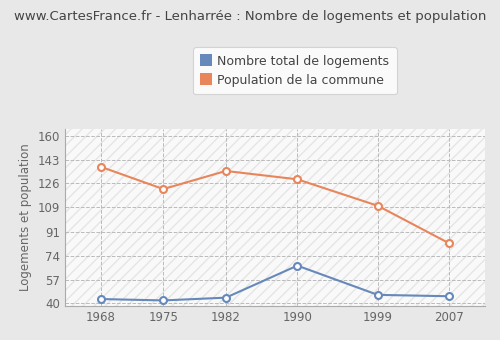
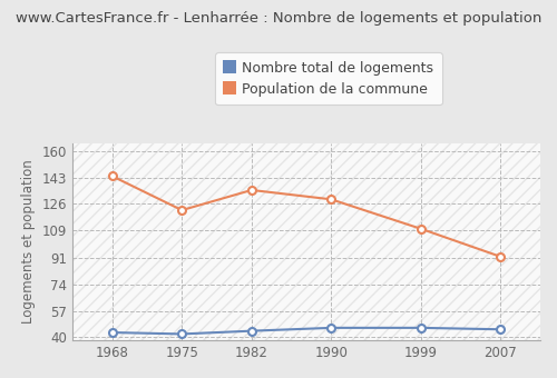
Population de la commune/1968: 138 -> 144
Nombre total de logements/1990: 67 -> 46
Population de la commune/2007: 83 -> 92
